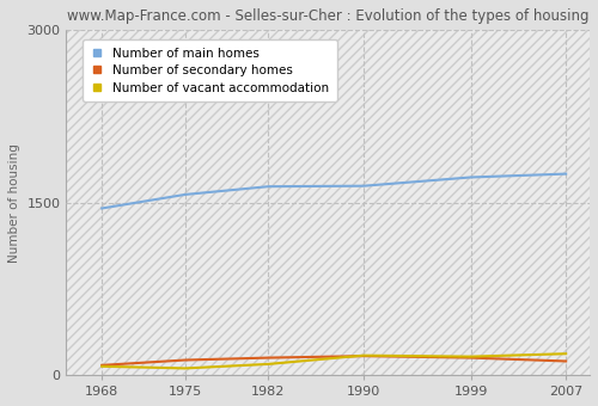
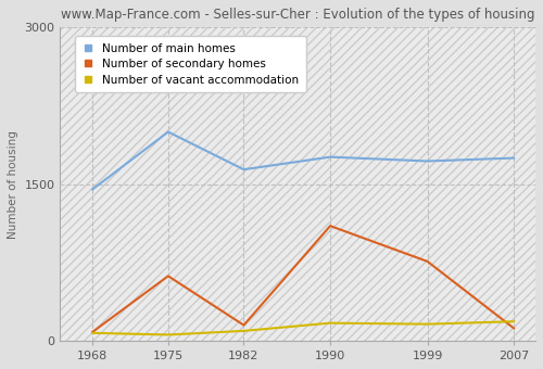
Number of main homes/1975: 1570 -> 2000
Number of secondary homes/1975: 130 -> 620
Number of main homes/1990: 1640 -> 1760
Number of secondary homes/1990: 160 -> 1100
Number of secondary homes/1999: 150 -> 760
